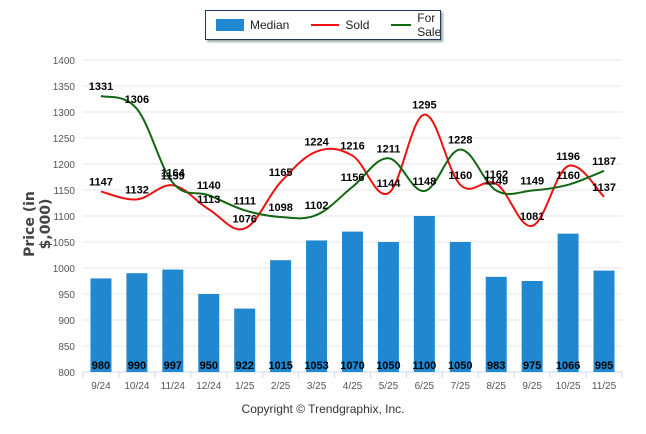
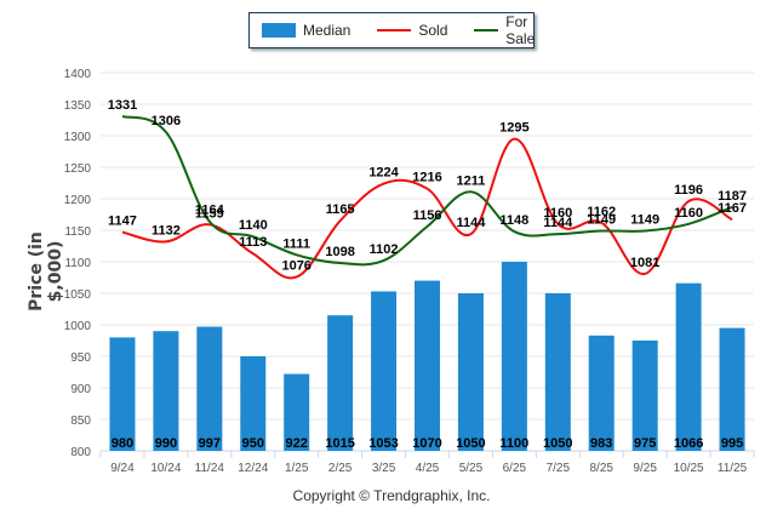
For Sale/7/25: 1228 -> 1144
Sold/11/25: 1137 -> 1167
